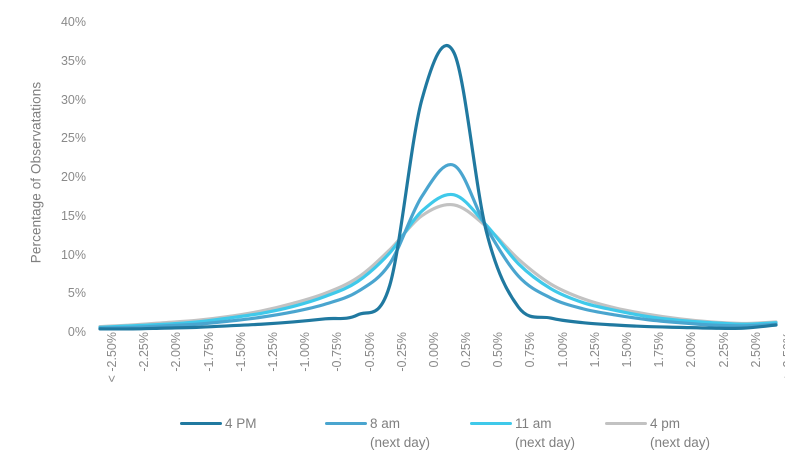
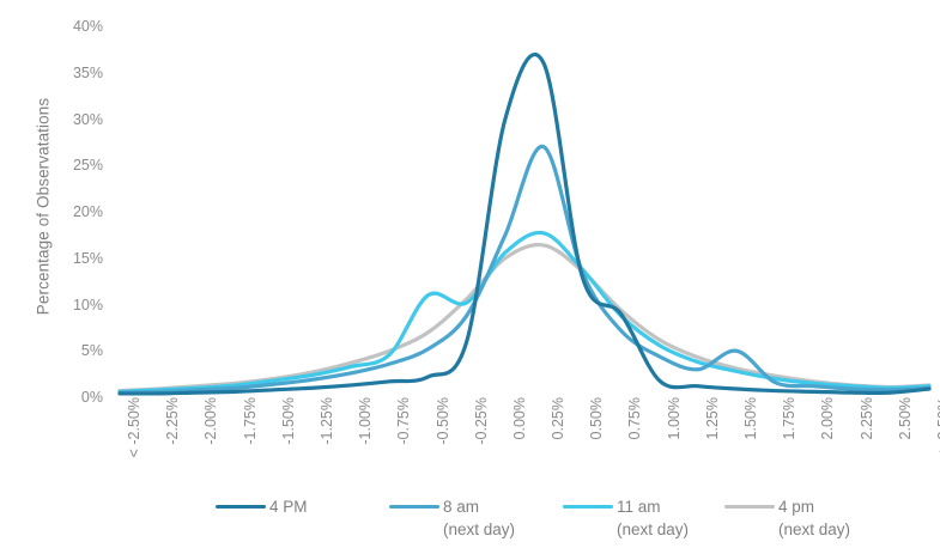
11 am (next day)/-0.50%: 6% -> 11%
8 am (next day)/0.25%: 22% -> 27%
4 PM/0.75%: 3% -> 9%
8 am (next day)/1.50%: 2% -> 5%
